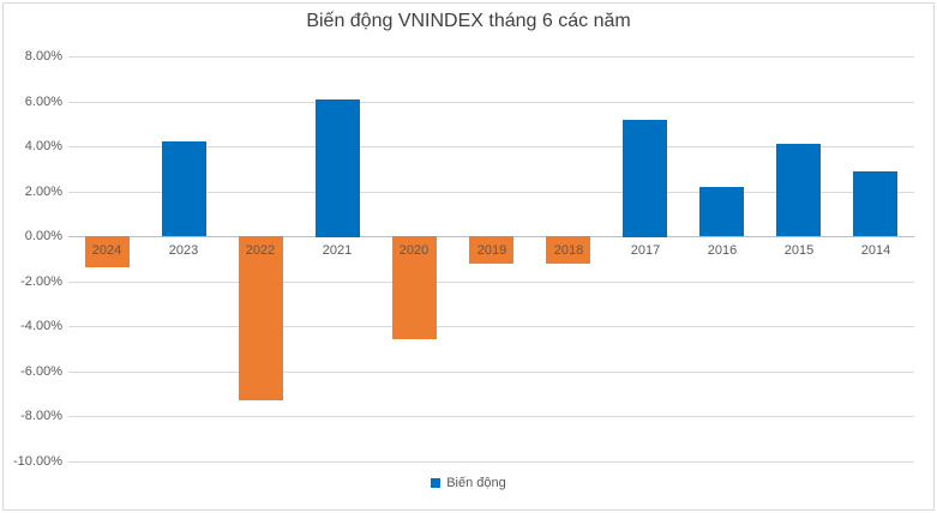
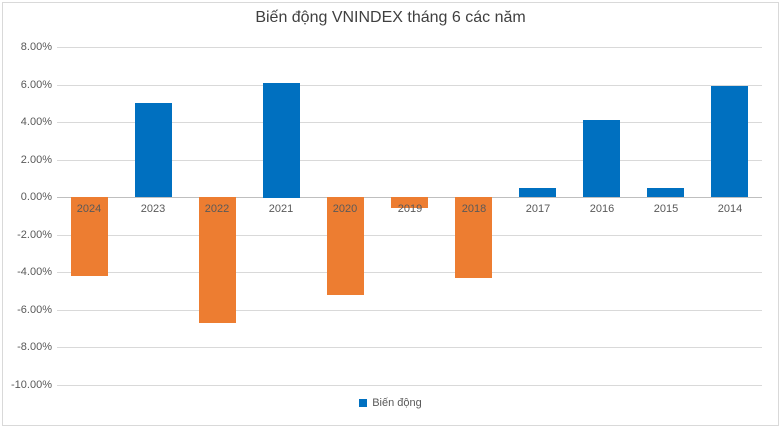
2024: -1.4% -> -4.2%
2023: 4.2% -> 5.0%
2022: -7.3% -> -6.7%
2020: -4.6% -> -5.2%
2019: -1.2% -> -0.6%
2018: -1.2% -> -4.3%
2017: 5.2% -> 0.5%
2016: 2.2% -> 4.1%
2015: 4.1% -> 0.5%
2014: 2.9% -> 5.9%
